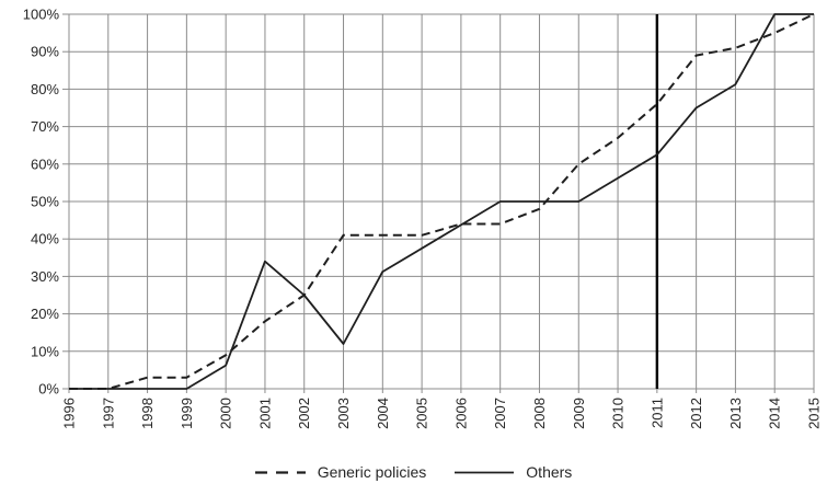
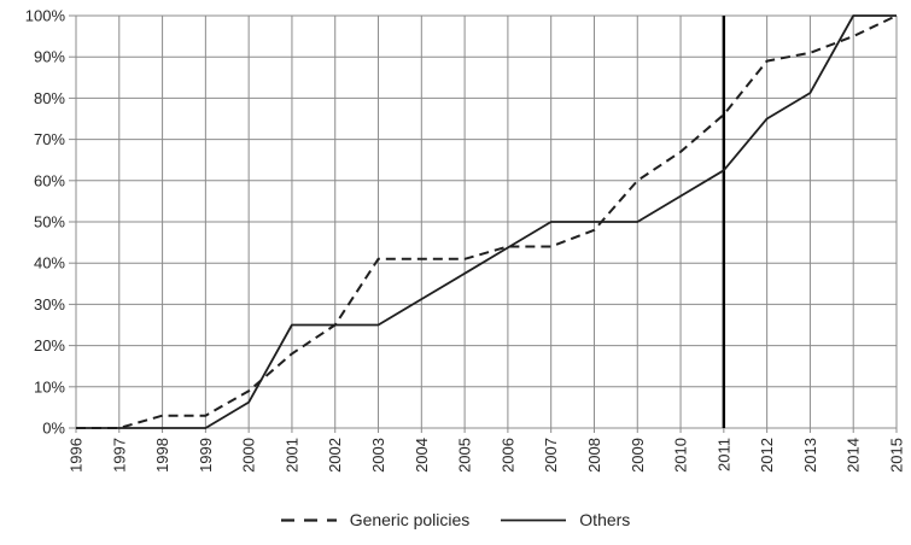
Others/2001: 34% -> 25%
Others/2003: 12% -> 25%
